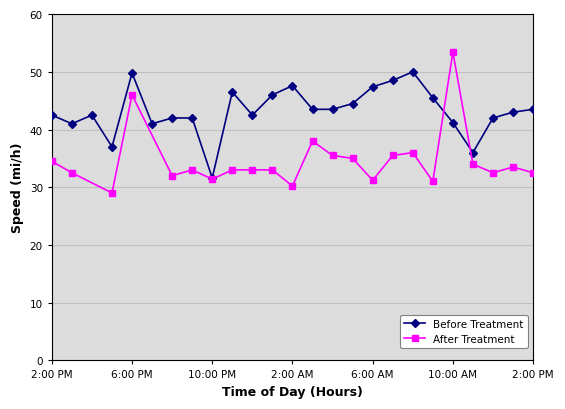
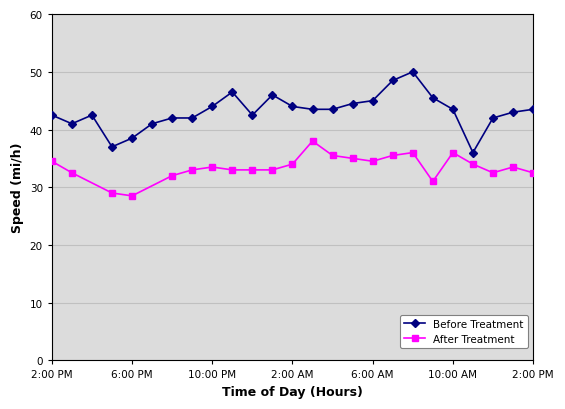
Before Treatment/6:00 PM: 49.8 -> 38.5
After Treatment/6:00 PM: 46.0 -> 28.5
Before Treatment/10:00 PM: 31.6 -> 44.0
After Treatment/10:00 PM: 31.4 -> 33.5
Before Treatment/2:00 AM: 47.6 -> 44.0
After Treatment/2:00 AM: 30.2 -> 34.0
Before Treatment/6:00 AM: 47.4 -> 45.0
After Treatment/6:00 AM: 31.2 -> 34.5
Before Treatment/10:00 AM: 41.2 -> 43.5
After Treatment/10:00 AM: 53.4 -> 36.0
